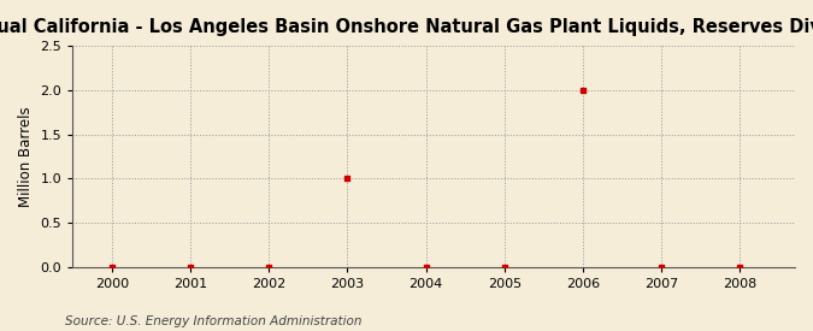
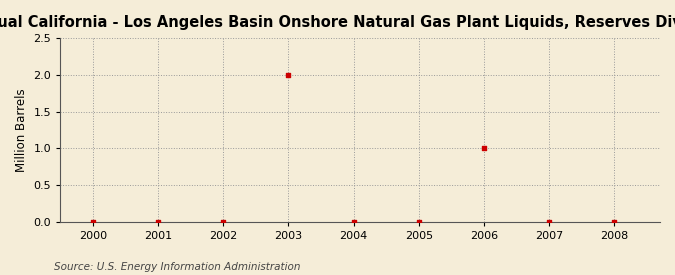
2003: 1 -> 2
2006: 2 -> 1
